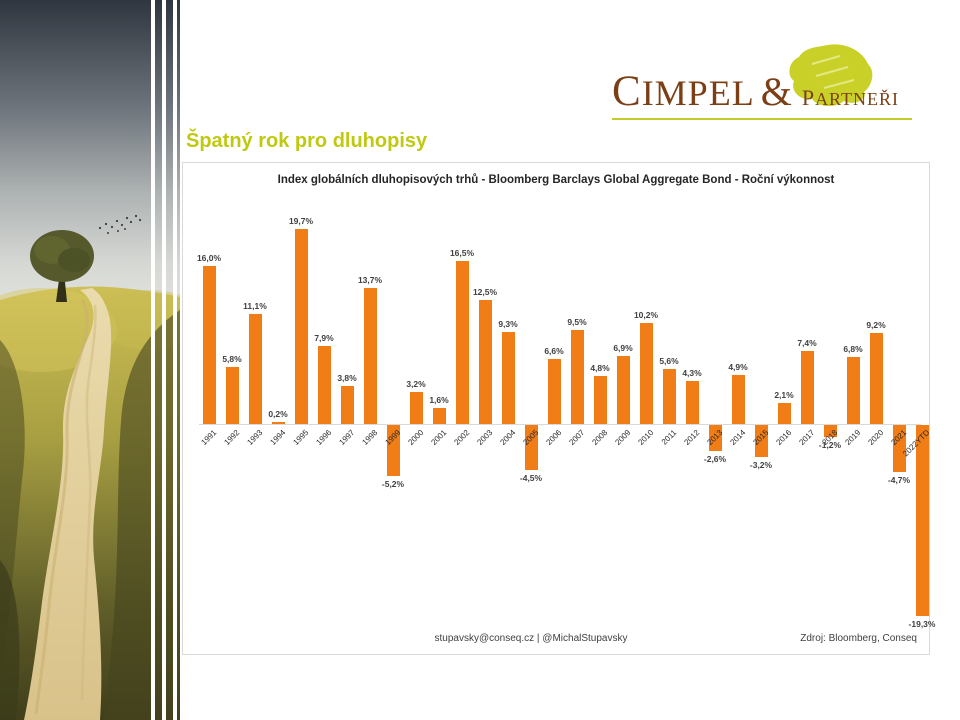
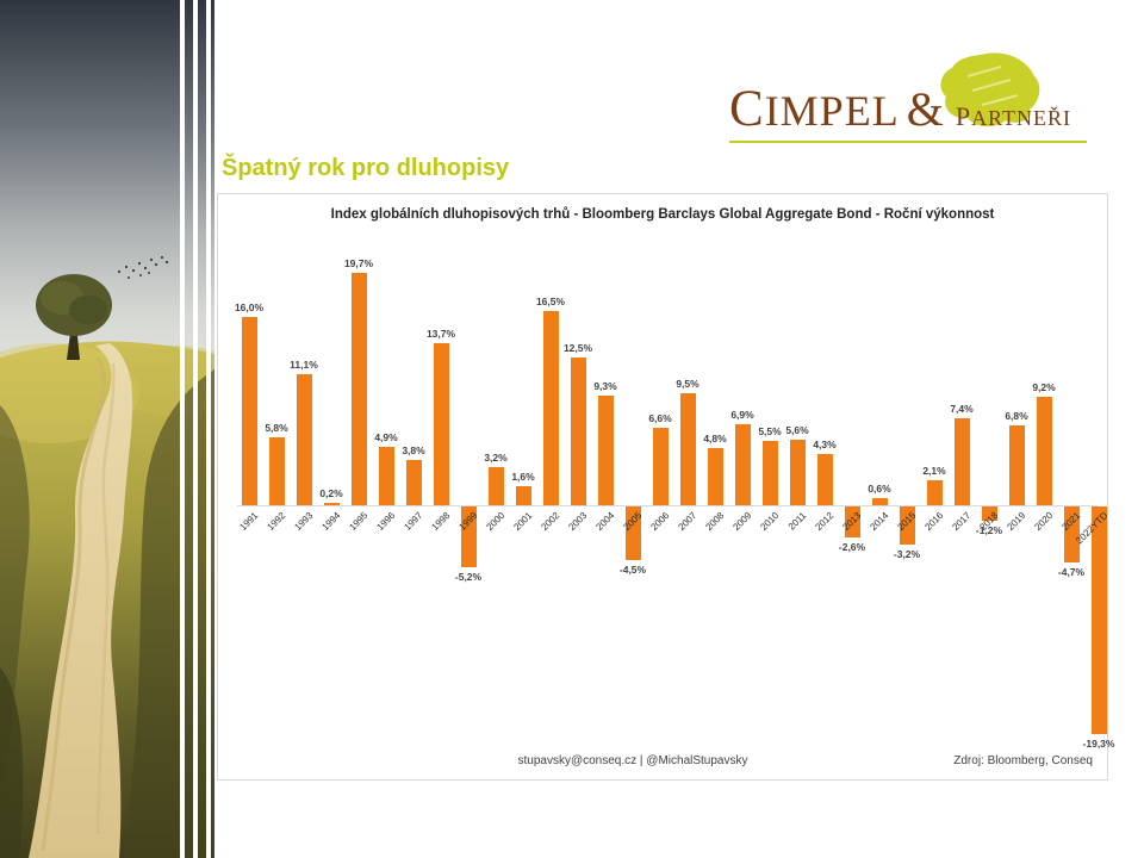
1996: 7,9% -> 4,9%
2010: 10,2% -> 5,5%
2014: 4,9% -> 0,6%
